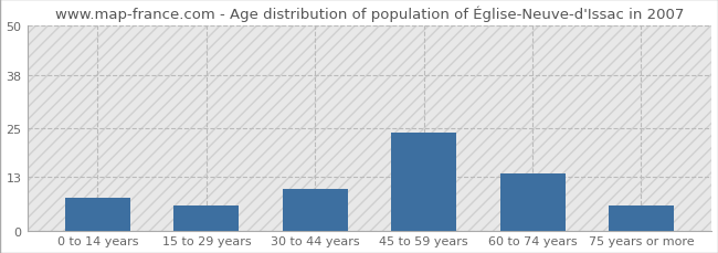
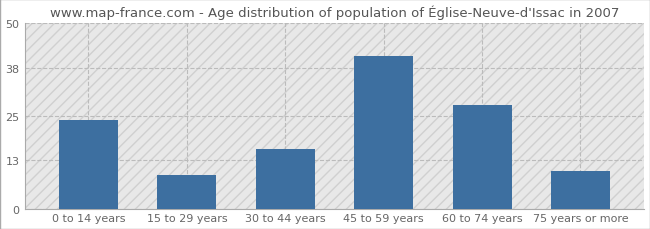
0 to 14 years: 8 -> 24
15 to 29 years: 6 -> 9
30 to 44 years: 10 -> 16
45 to 59 years: 24 -> 41
60 to 74 years: 14 -> 28
75 years or more: 6 -> 10
